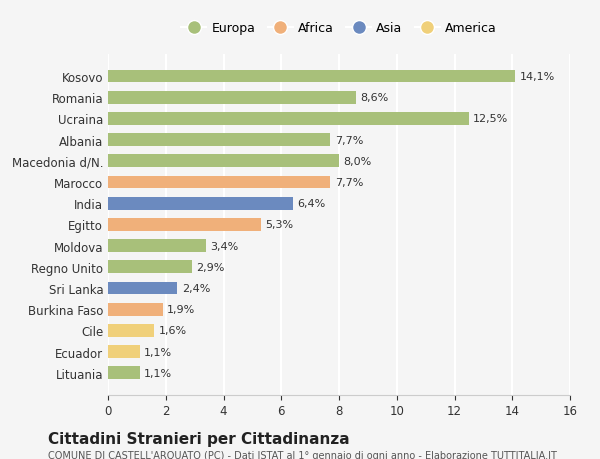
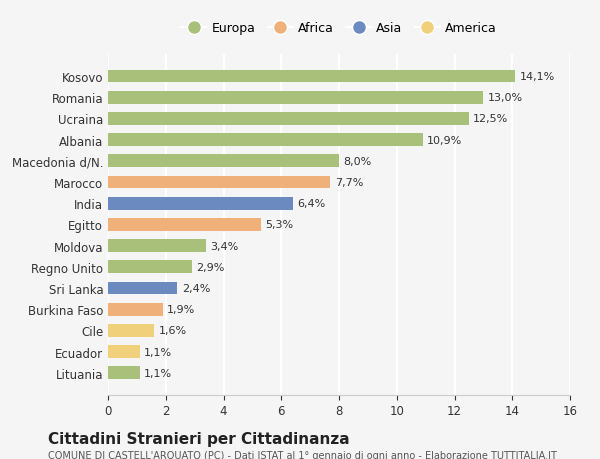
Romania: 8,6% -> 13,0%
Albania: 7,7% -> 10,9%
